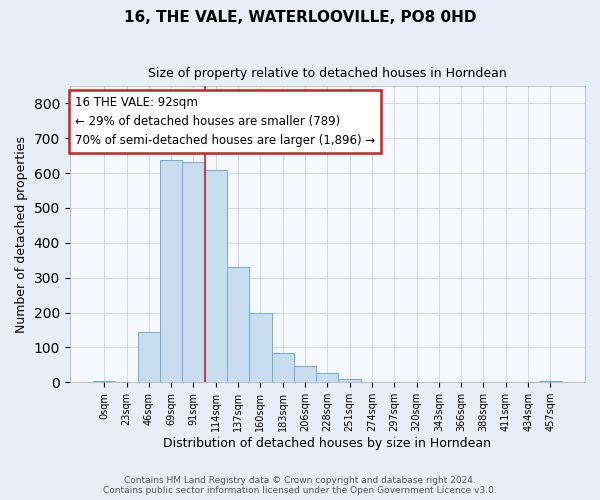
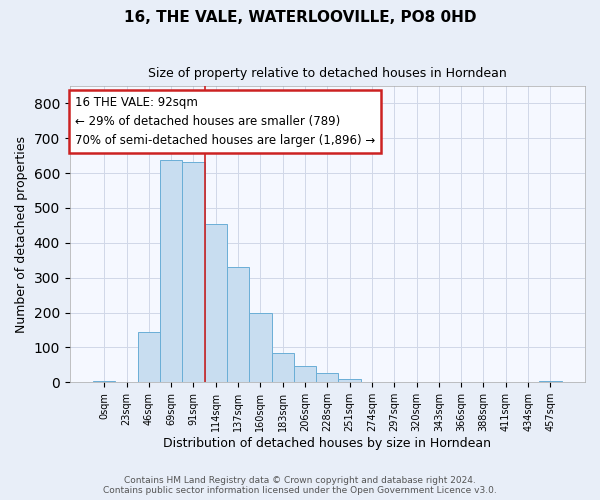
114sqm: 609 -> 455
